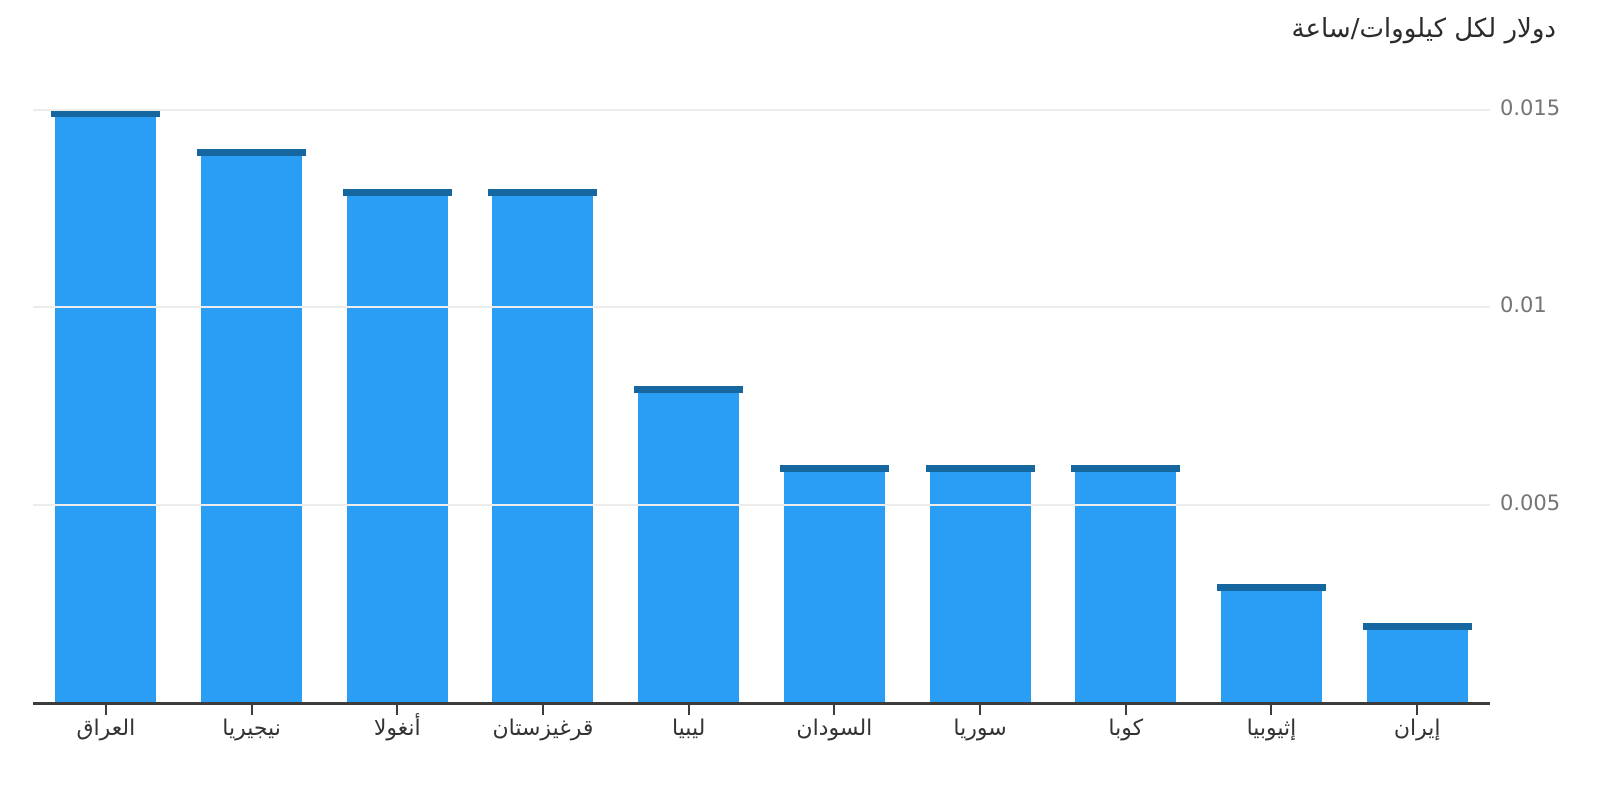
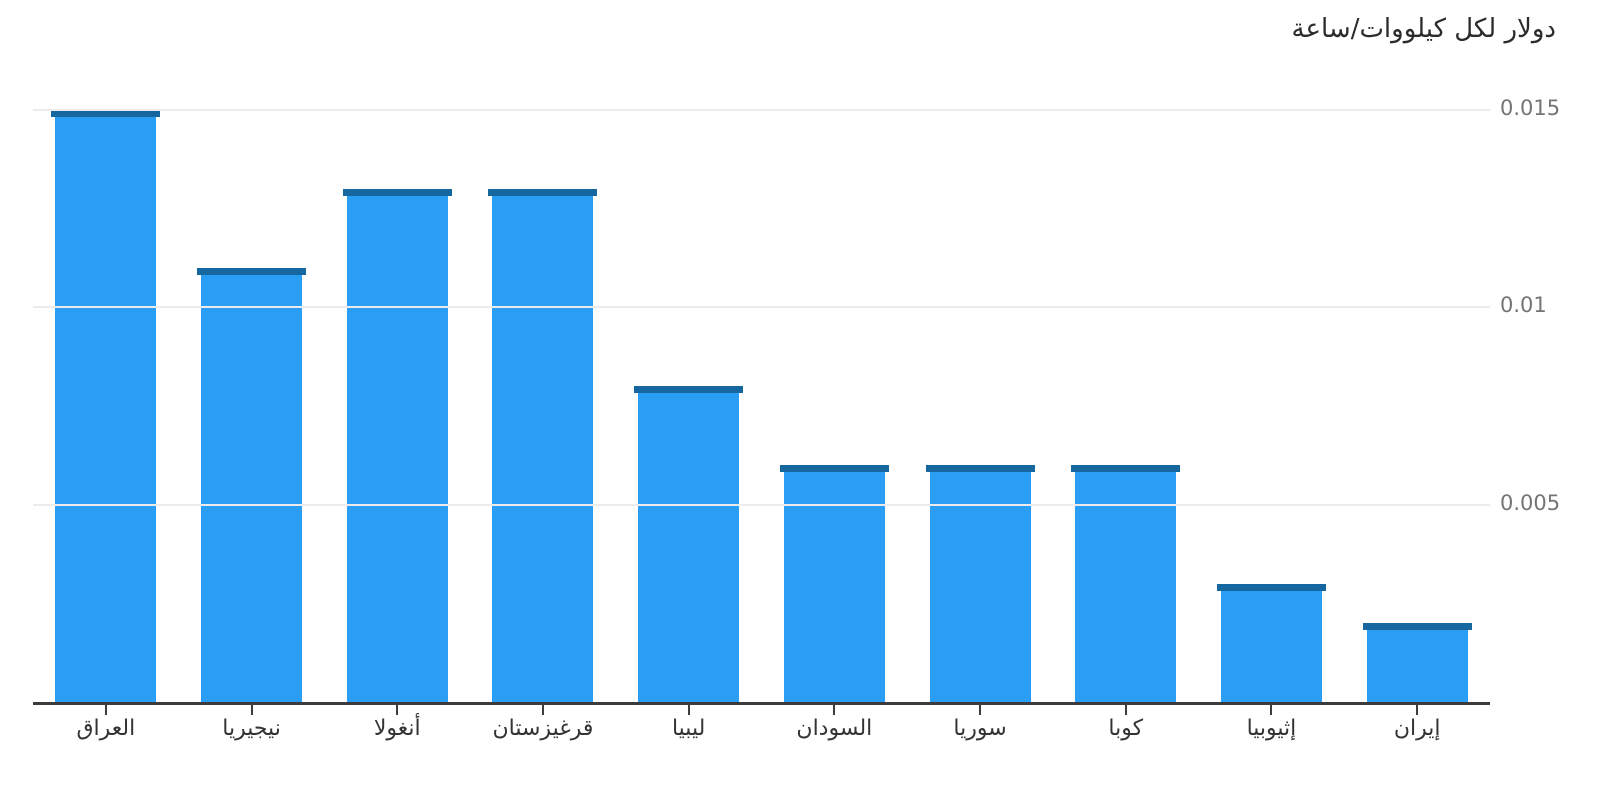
نيجيريا: 0.014 -> 0.011
